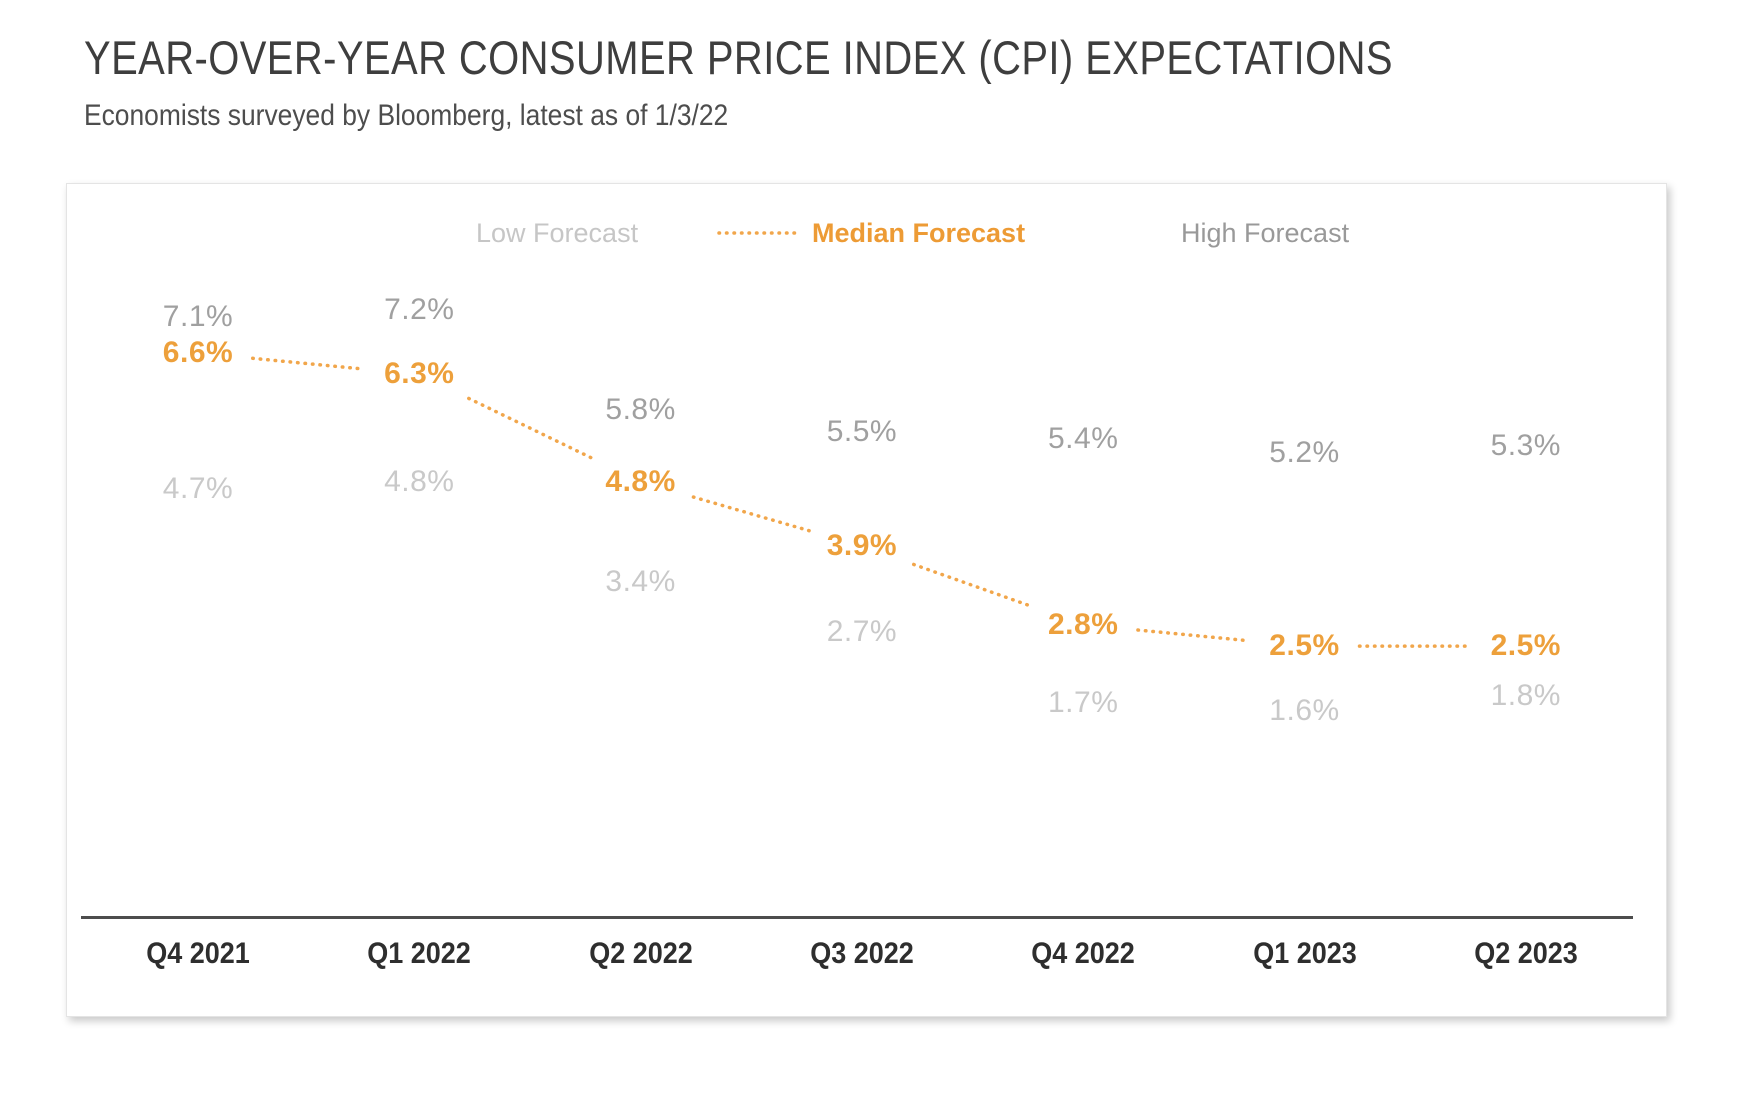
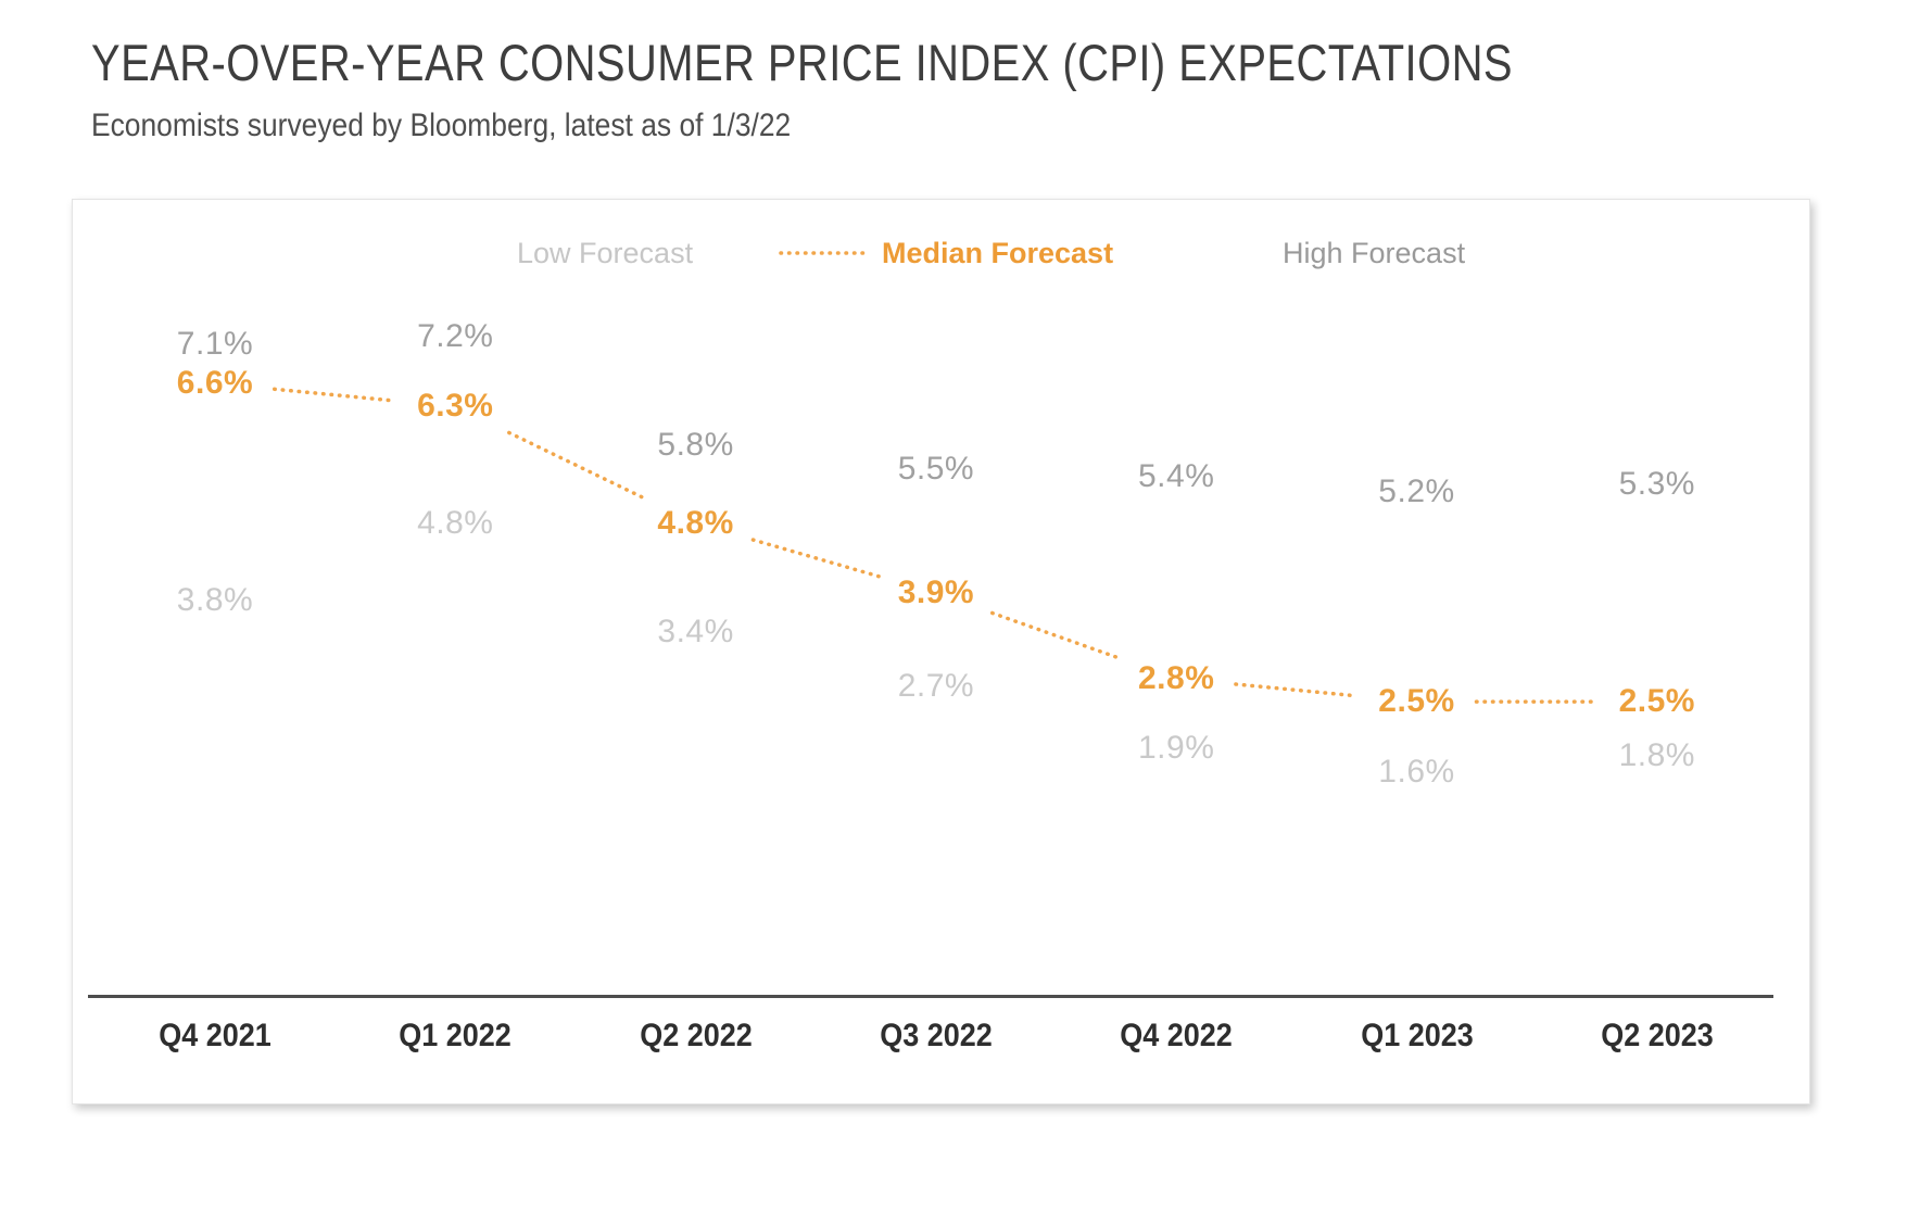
Low Forecast/Q4 2021: 4.7% -> 3.8%
Low Forecast/Q4 2022: 1.7% -> 1.9%
